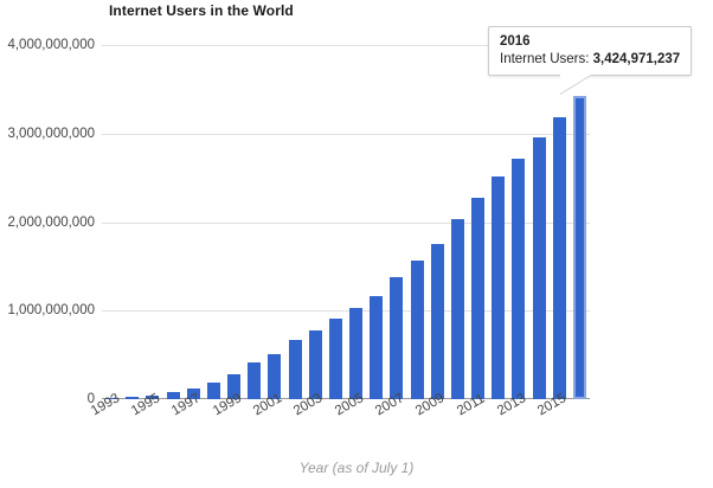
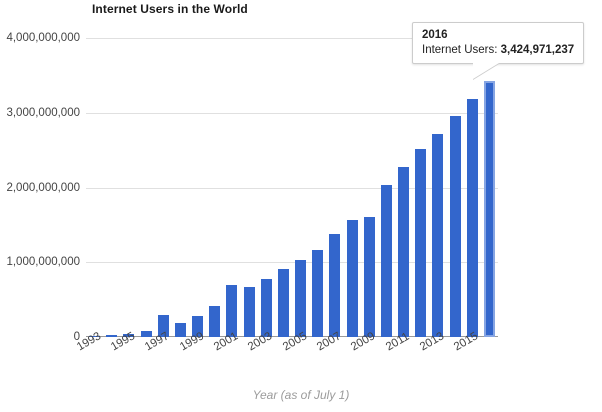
1997: 100000000 -> 300000000
2001: 500000000 -> 700000000
2009: 1800000000 -> 1600000000
